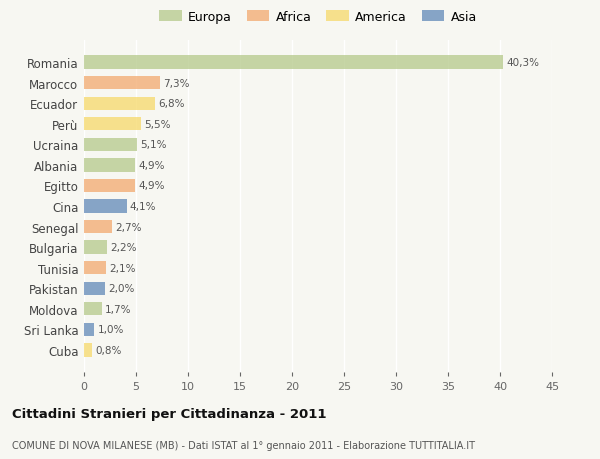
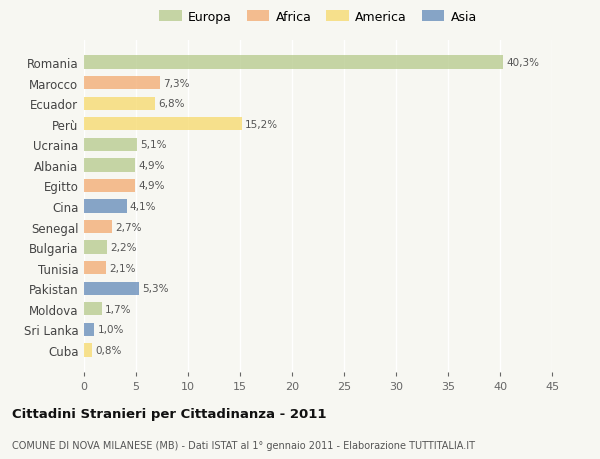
Perù: 5,5% -> 15,2%
Pakistan: 2,0% -> 5,3%
